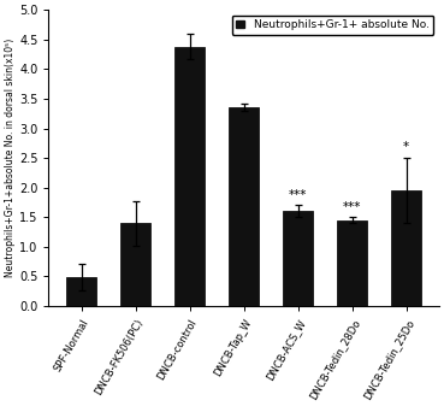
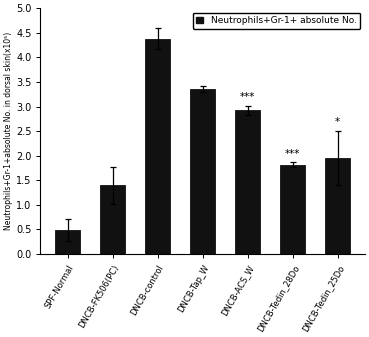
DNCB-ACS_W: 1.60 -> 2.92
DNCB-Tedin_28Do: 1.45 -> 1.82
